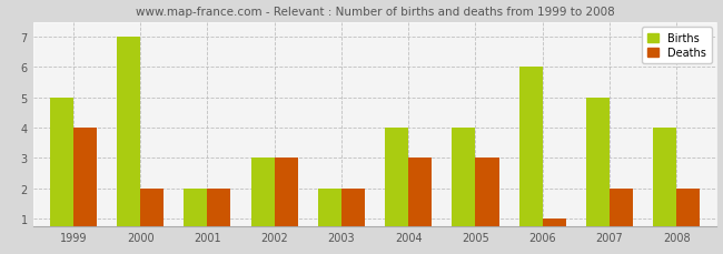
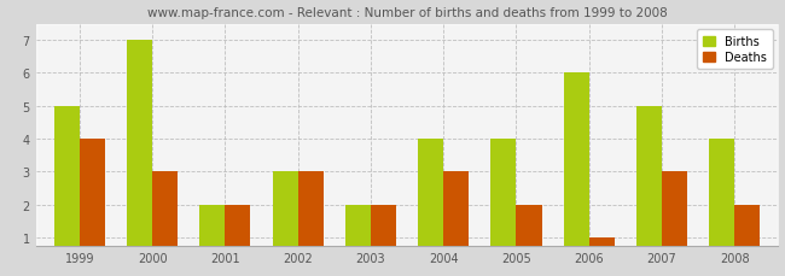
Deaths/2000: 2 -> 3
Deaths/2005: 3 -> 2
Deaths/2007: 2 -> 3
